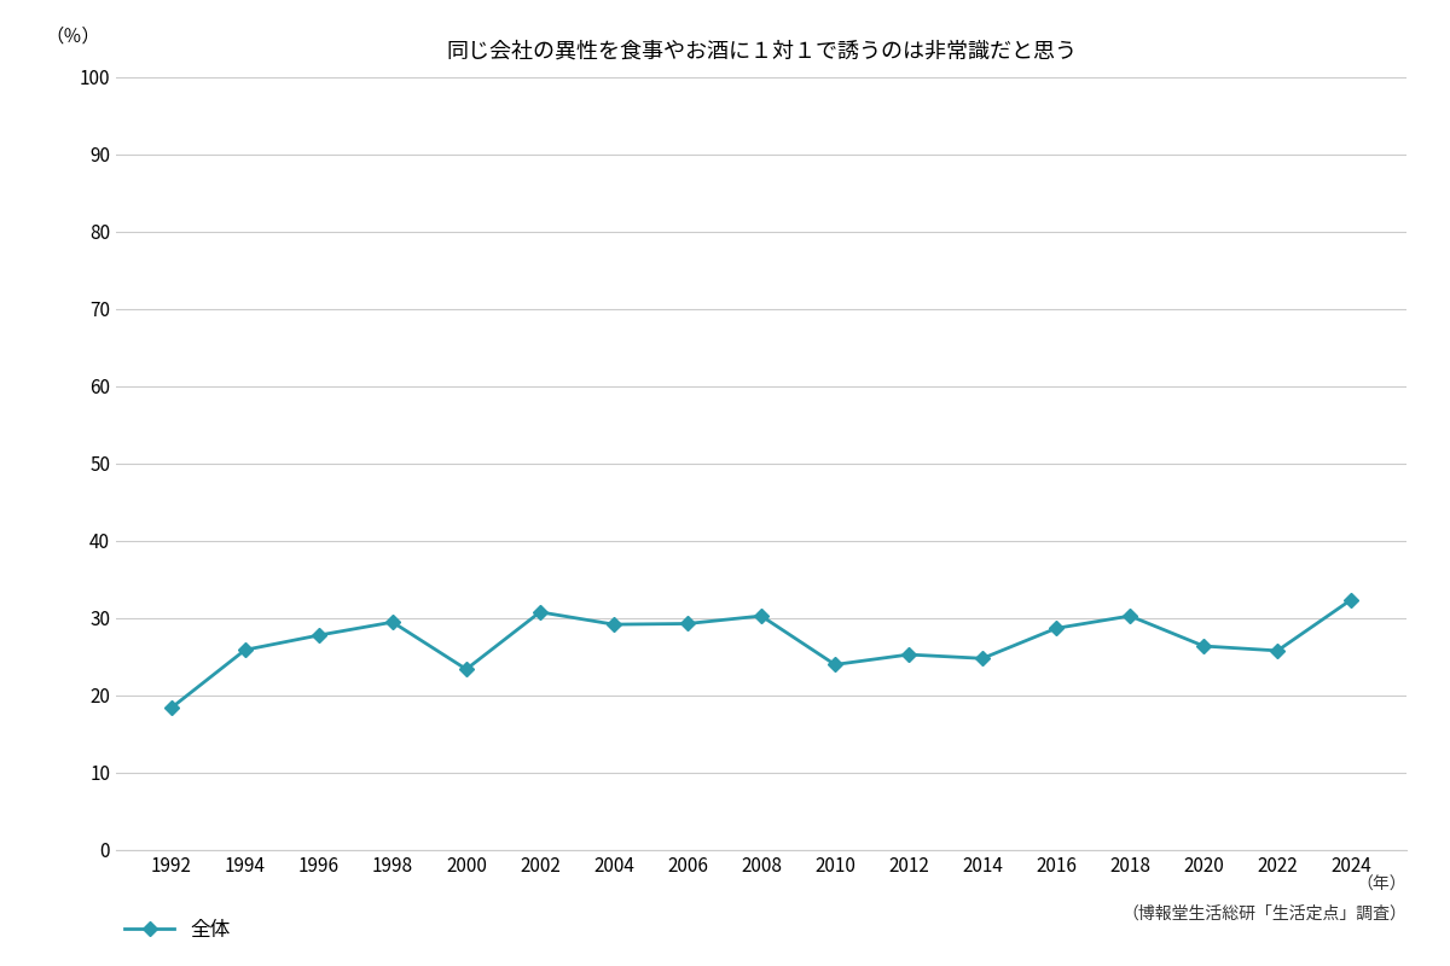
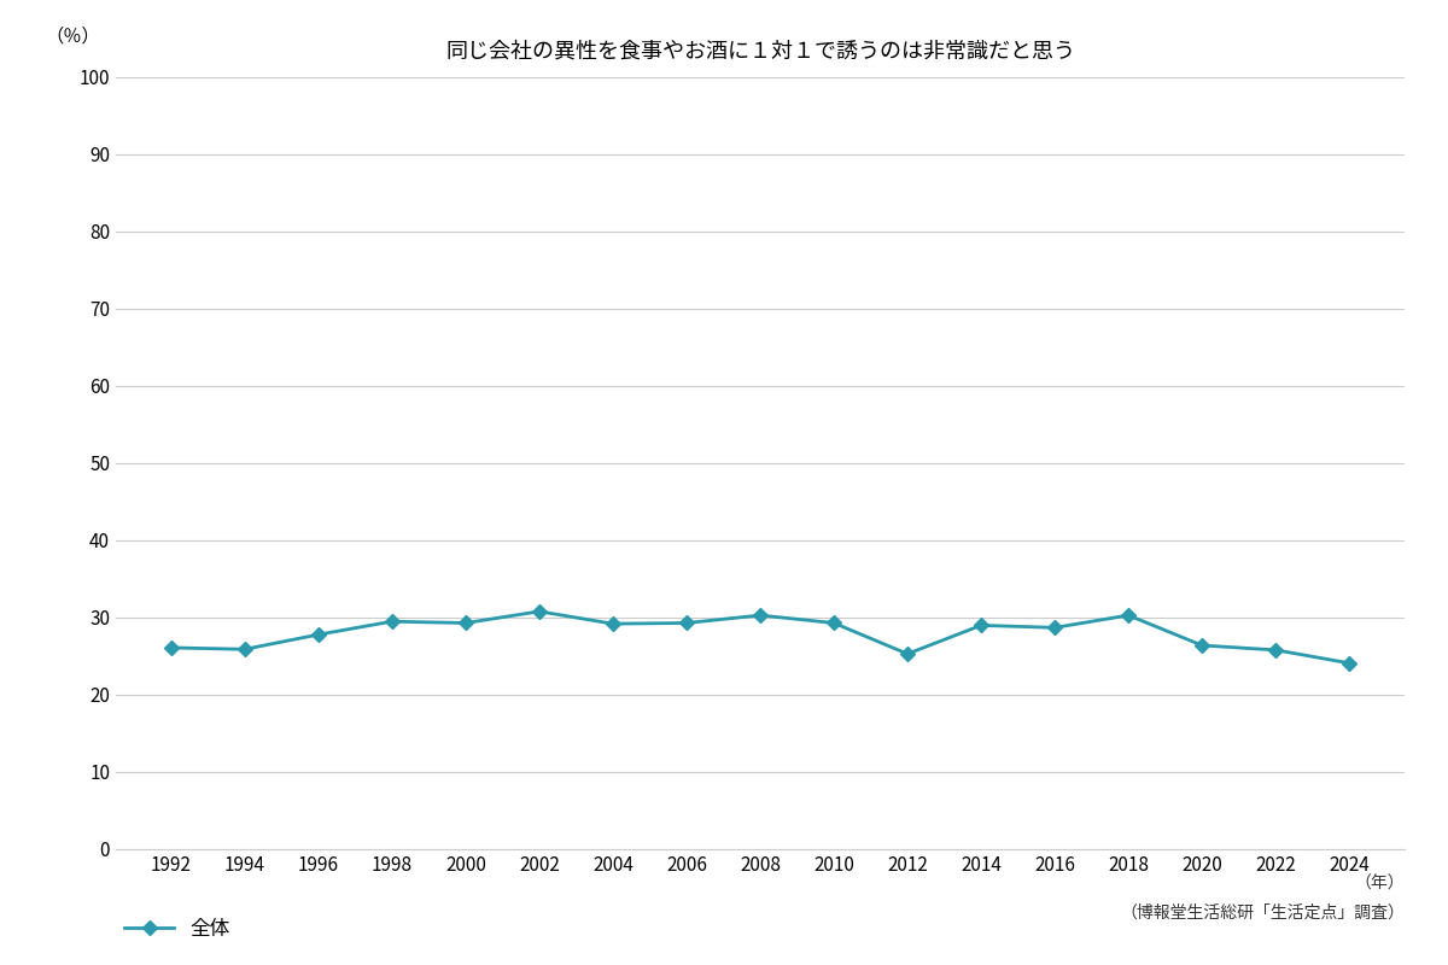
1992: 18.4 -> 26.1
2000: 23.4 -> 29.3
2010: 24.0 -> 29.3
2014: 24.8 -> 29.0
2024: 32.4 -> 24.1
